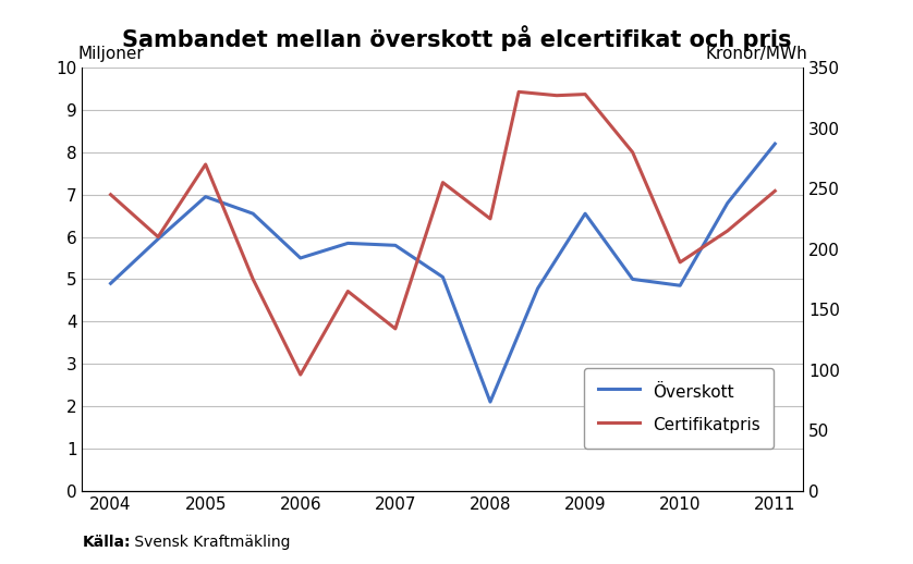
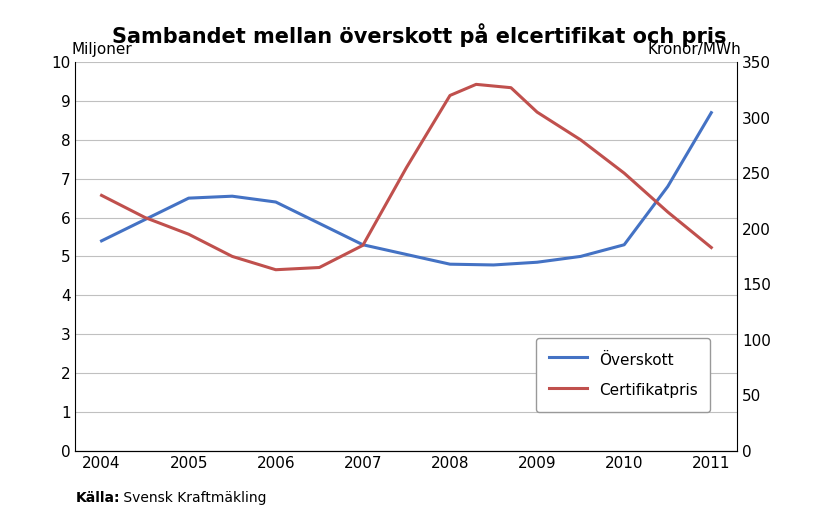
Överskott/2004: 4.90 -> 5.40
Certifikatpris/2004: 245 -> 230
Överskott/2005: 6.95 -> 6.50
Certifikatpris/2005: 270 -> 195
Överskott/2006: 5.50 -> 6.40
Certifikatpris/2006: 96 -> 163
Överskott/2007: 5.80 -> 5.30
Certifikatpris/2007: 134 -> 185
Överskott/2008: 2.10 -> 4.80
Certifikatpris/2008: 225 -> 320
Överskott/2009: 6.55 -> 4.85
Certifikatpris/2009: 328 -> 305
Överskott/2010: 4.85 -> 5.30
Certifikatpris/2010: 189 -> 250
Överskott/2011: 8.20 -> 8.70
Certifikatpris/2011: 248 -> 183
